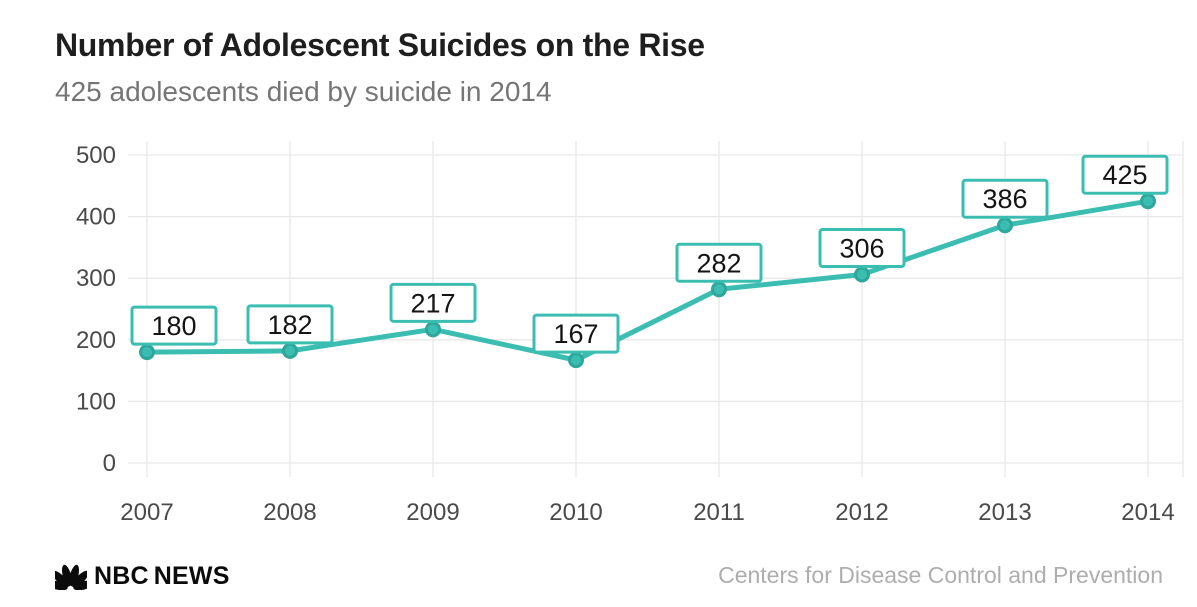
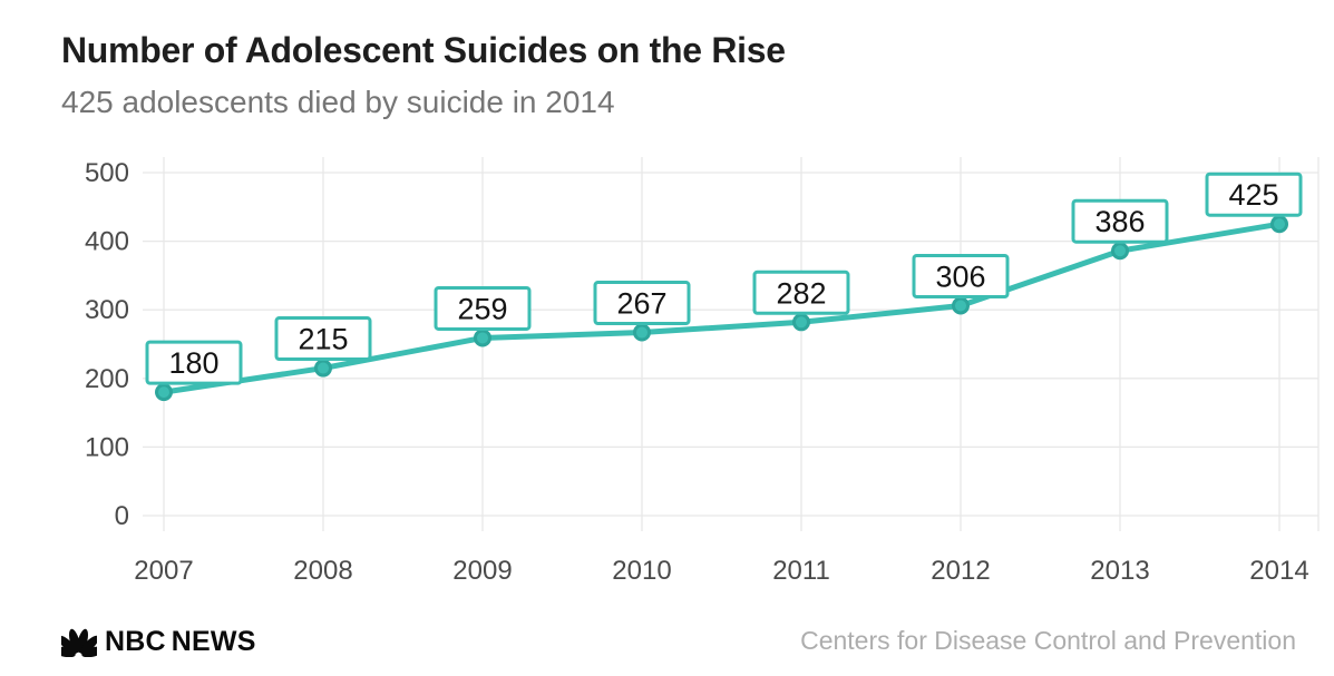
2008: 182 -> 215
2009: 217 -> 259
2010: 167 -> 267
